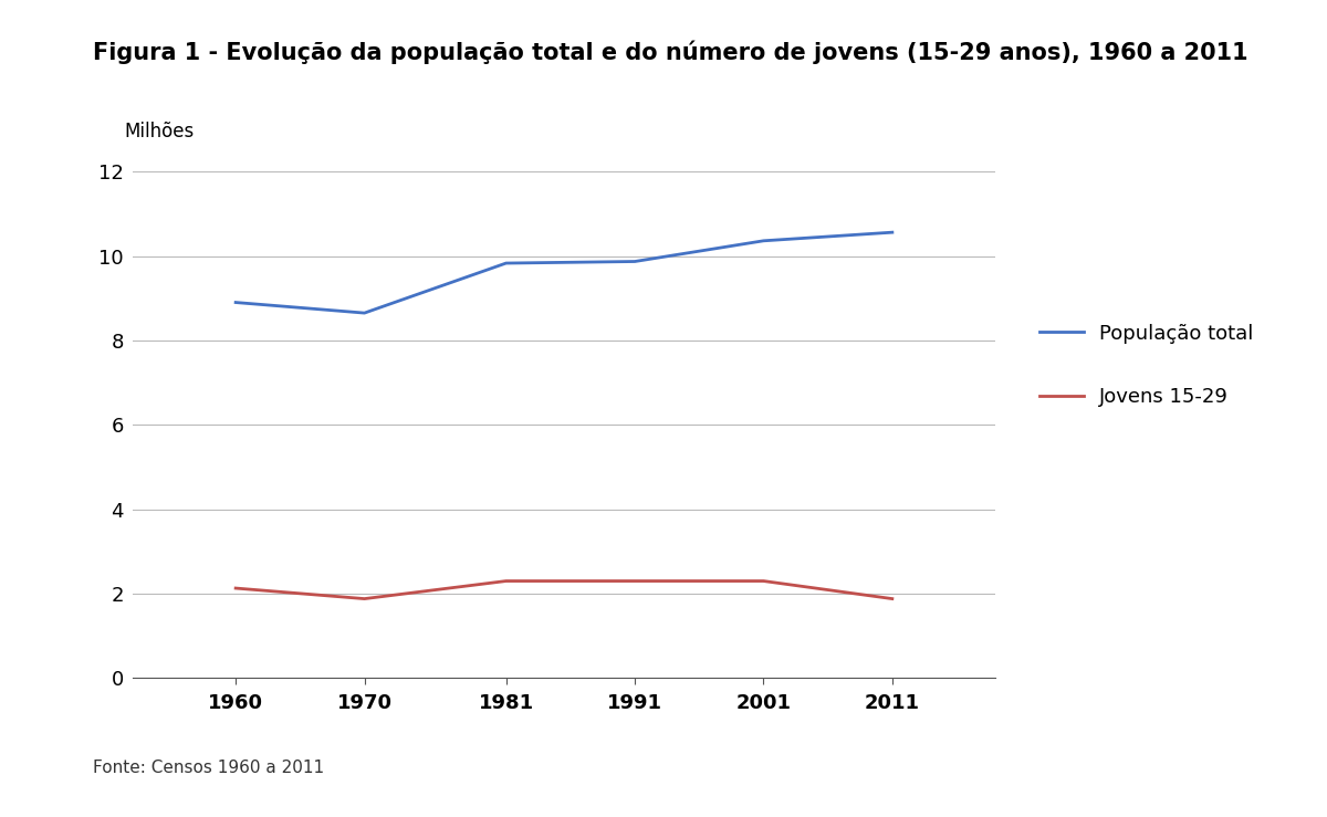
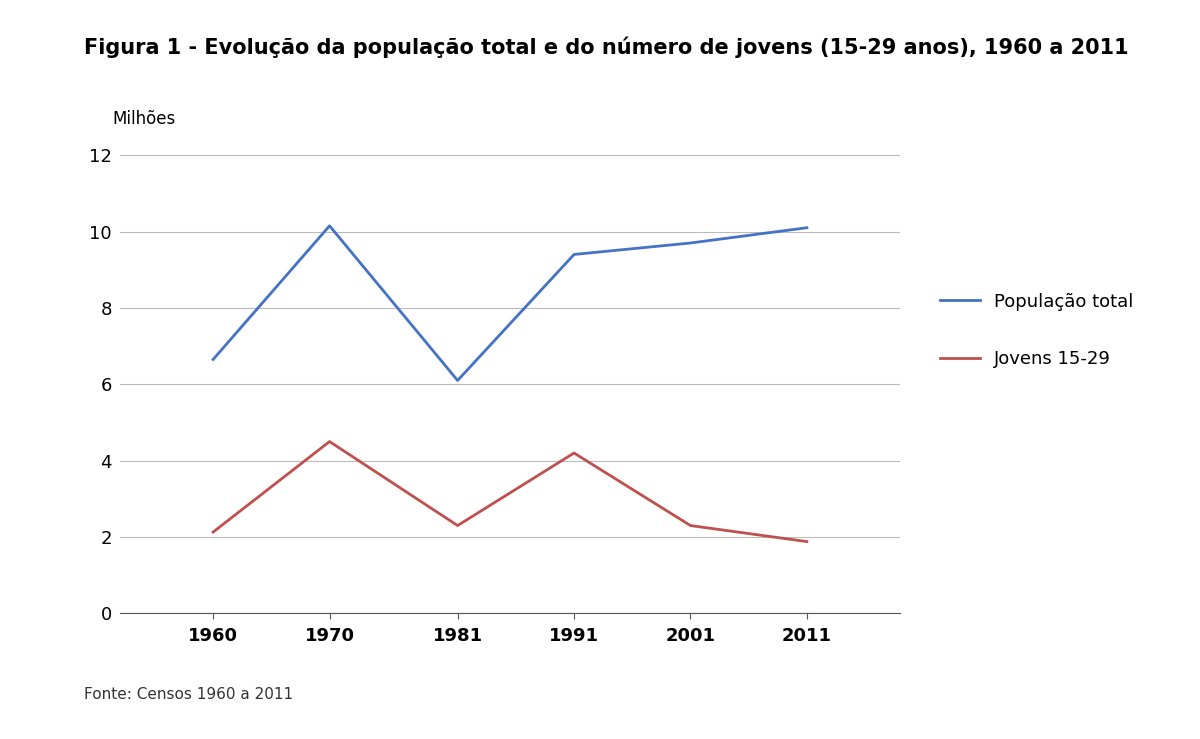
População total/1960: 8.90 -> 6.65
População total/1970: 8.65 -> 10.15
Jovens 15-29/1970: 1.88 -> 4.50
População total/1981: 9.83 -> 6.10
População total/1991: 9.87 -> 9.40
Jovens 15-29/1991: 2.30 -> 4.20
População total/2001: 10.36 -> 9.70
População total/2011: 10.56 -> 10.10
